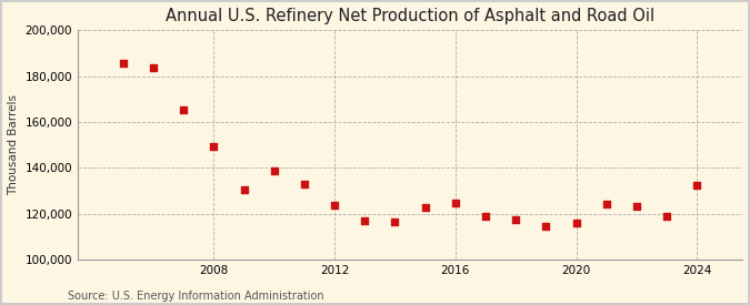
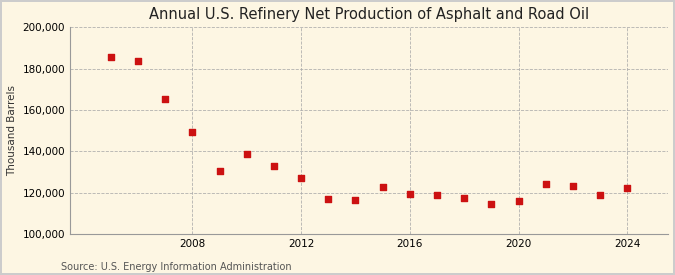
2012: 123,500 -> 127,000
2016: 124,500 -> 119,500
2024: 132,500 -> 122,000
